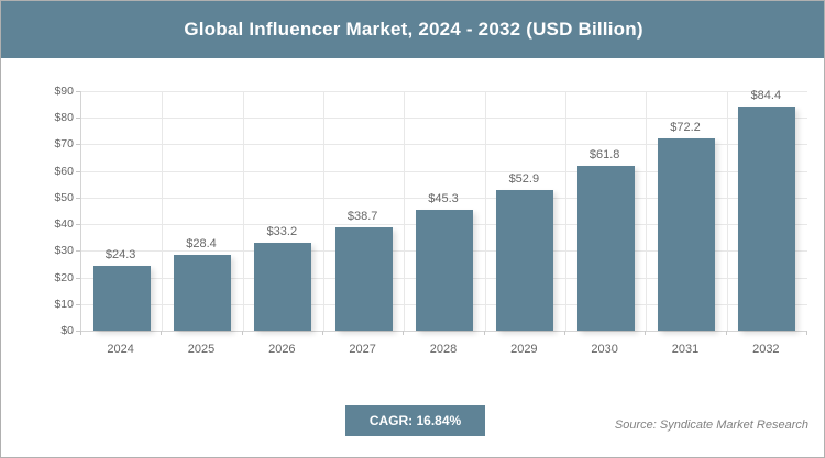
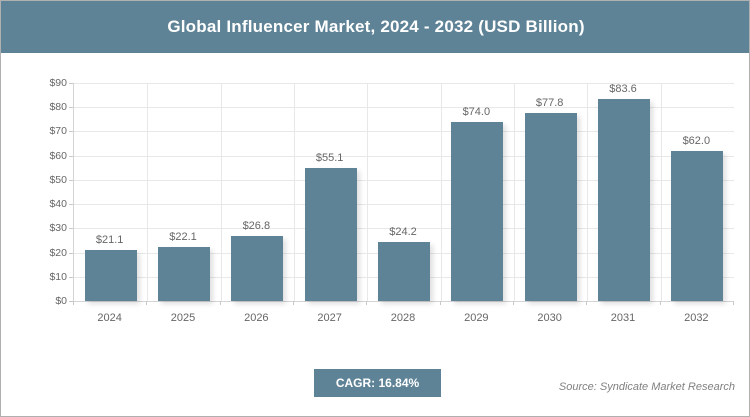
2024: $24.3 -> $21.1
2025: $28.4 -> $22.1
2026: $33.2 -> $26.8
2027: $38.7 -> $55.1
2028: $45.3 -> $24.2
2029: $52.9 -> $74.0
2030: $61.8 -> $77.8
2031: $72.2 -> $83.6
2032: $84.4 -> $62.0
